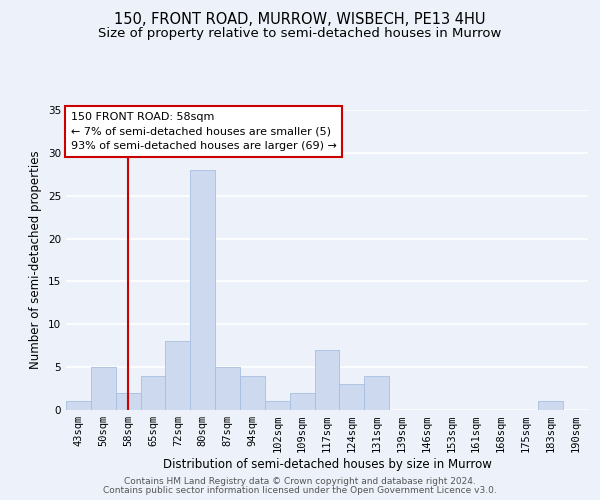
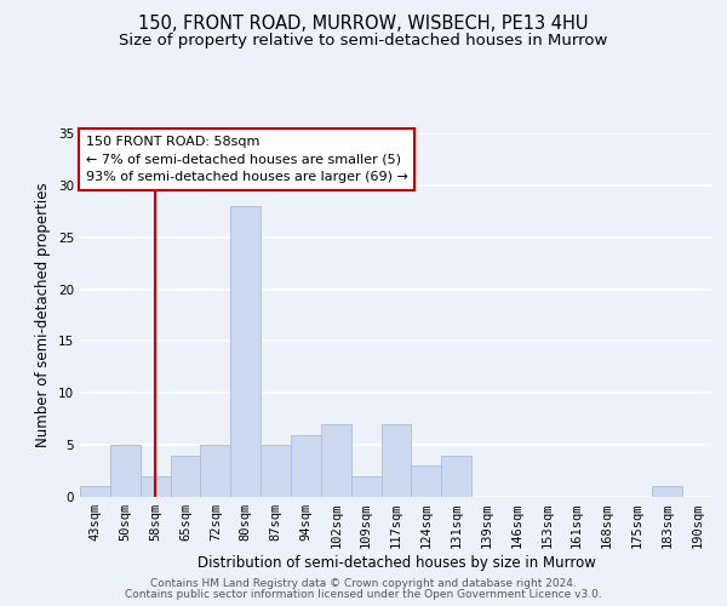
72sqm: 8 -> 5
94sqm: 4 -> 6
102sqm: 1 -> 7
